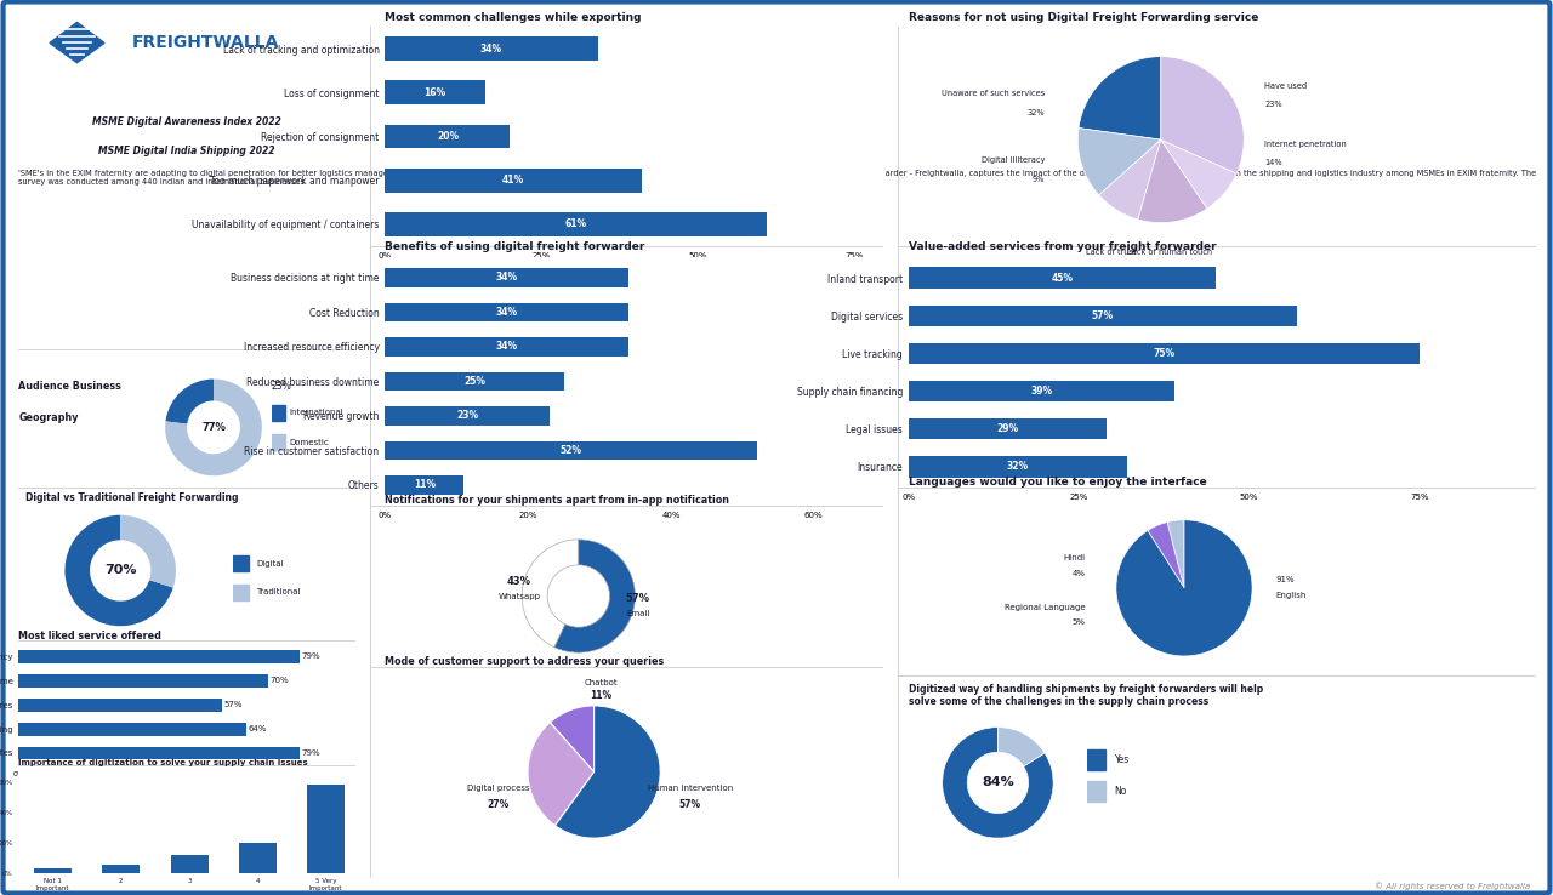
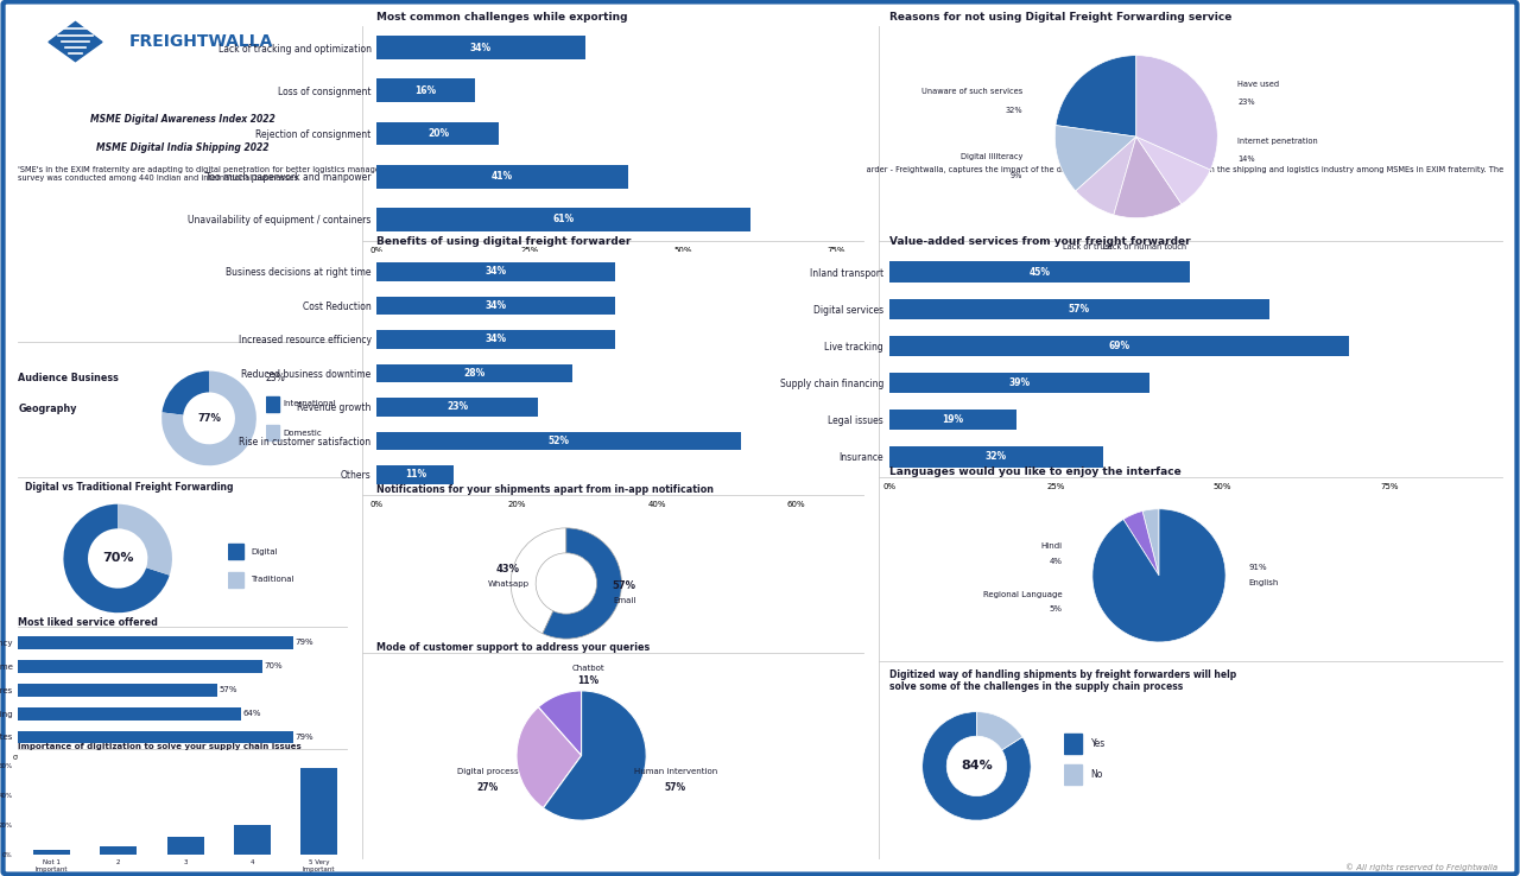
Benefits of using digital freight forwarder/Reduced business downtime: 25% -> 28%
Value-added services from your freight forwarder/Live tracking: 75% -> 69%
Value-added services from your freight forwarder/Legal issues: 29% -> 19%
